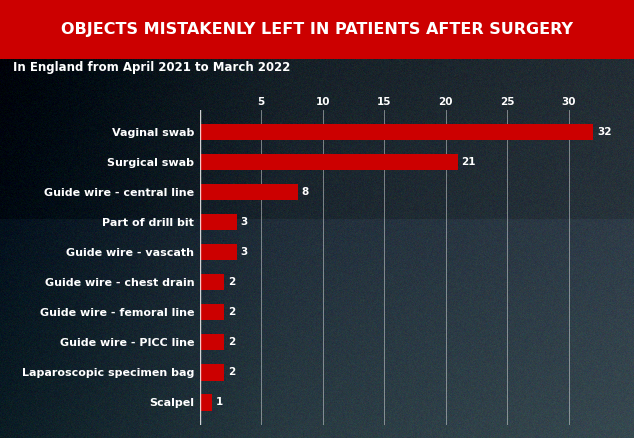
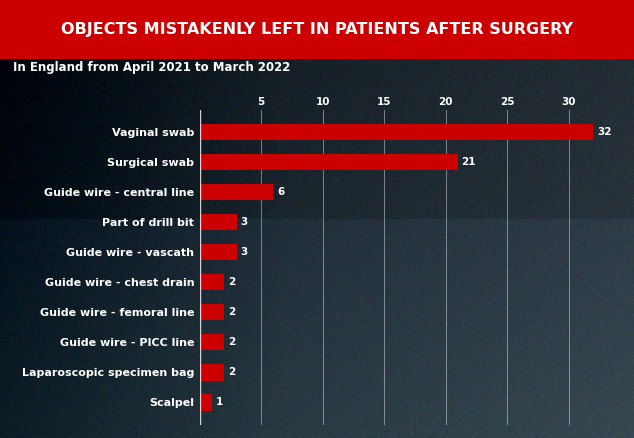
Guide wire - central line: 8 -> 6
